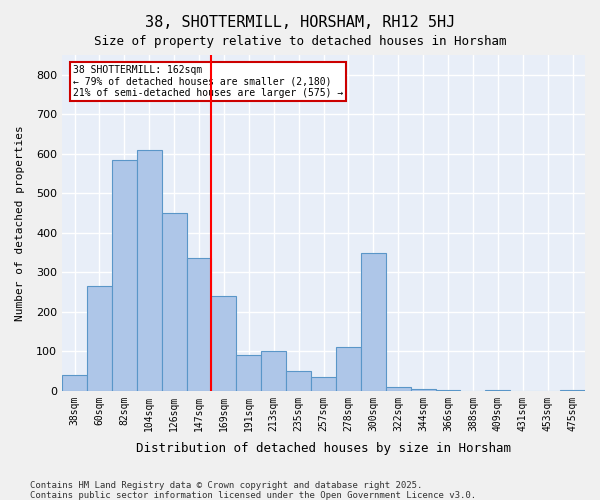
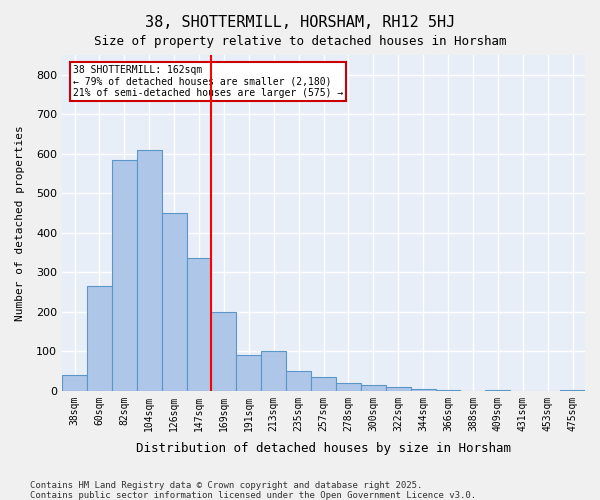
169sqm: 240 -> 200
278sqm: 110 -> 20
300sqm: 350 -> 15
